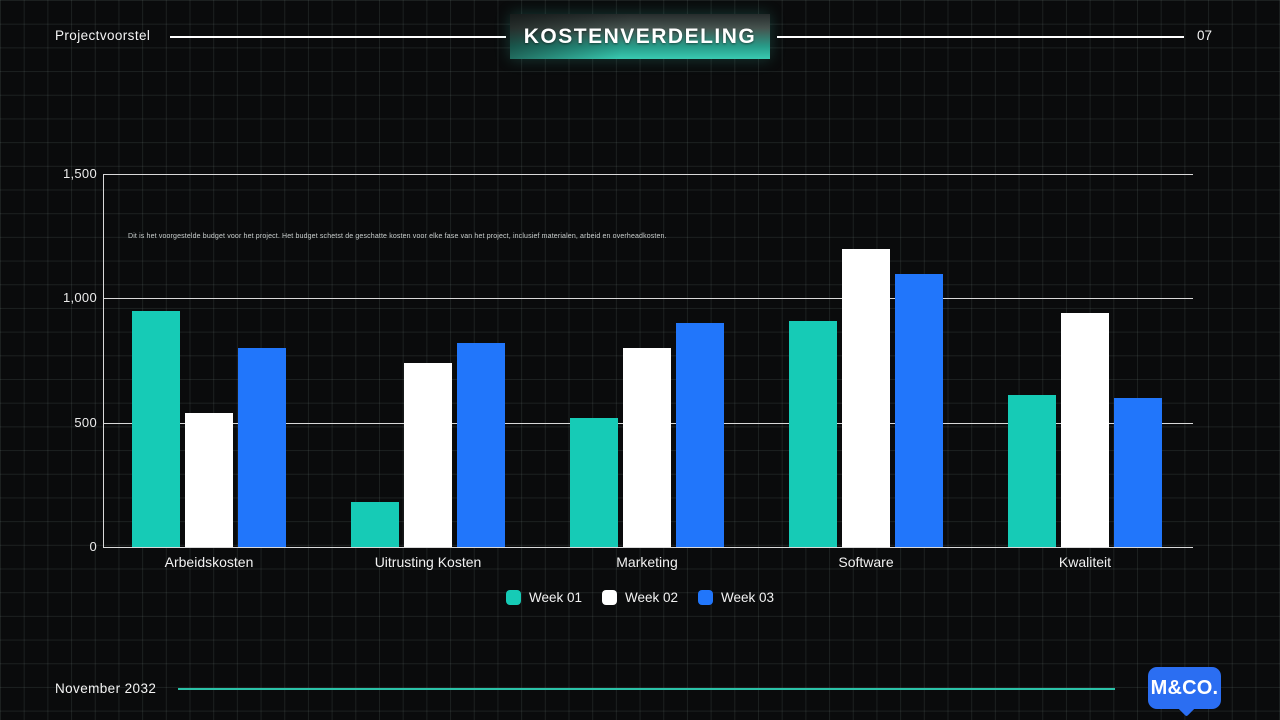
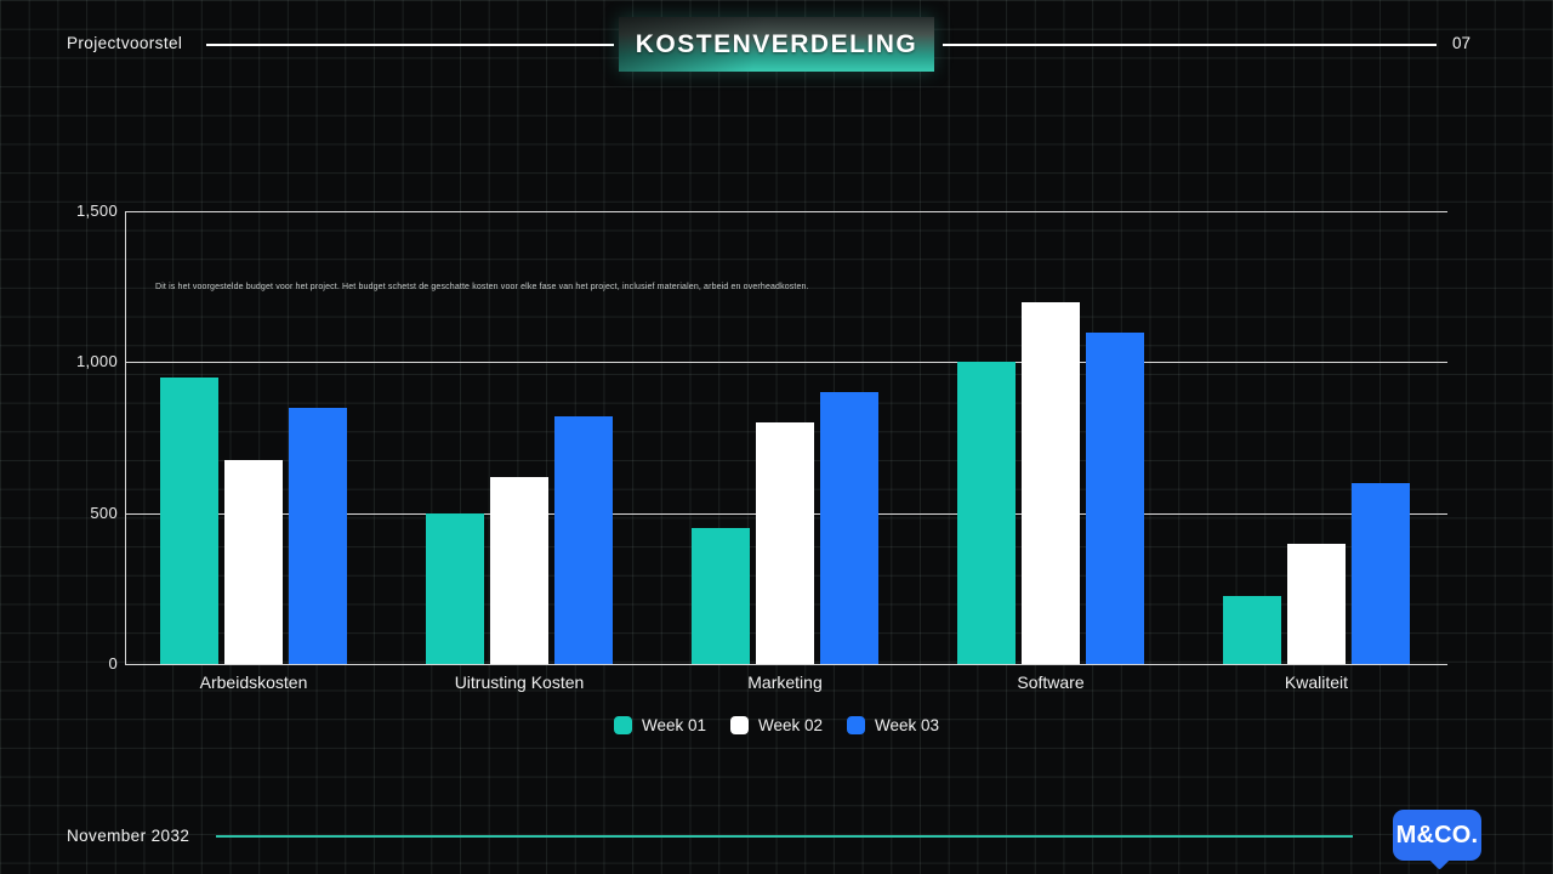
Week 02/Arbeidskosten: 540 -> 680
Week 03/Arbeidskosten: 800 -> 850
Week 01/Uitrusting Kosten: 180 -> 500
Week 02/Uitrusting Kosten: 740 -> 620
Week 01/Marketing: 520 -> 450
Week 01/Software: 910 -> 1000
Week 01/Kwaliteit: 610 -> 220
Week 02/Kwaliteit: 940 -> 400
